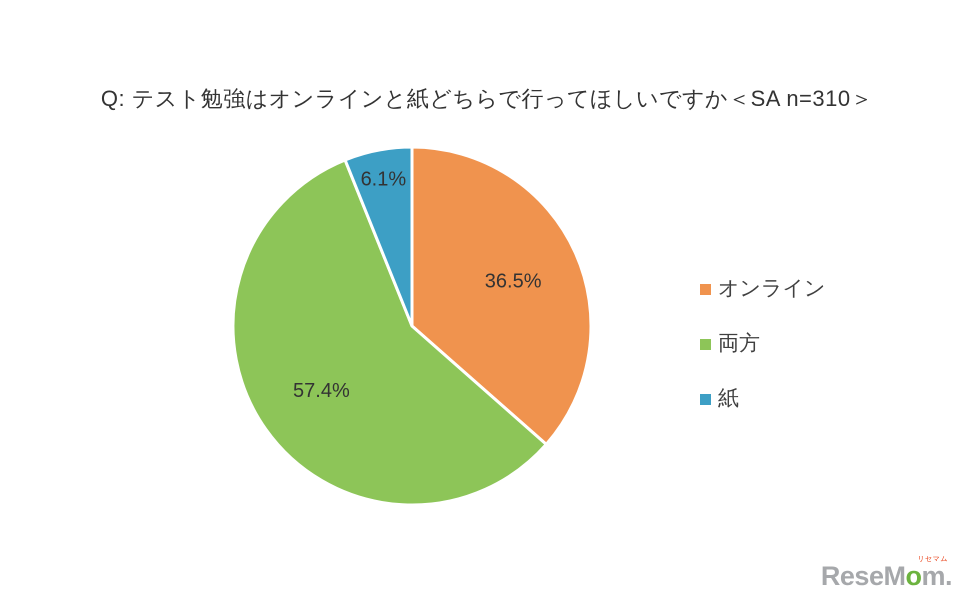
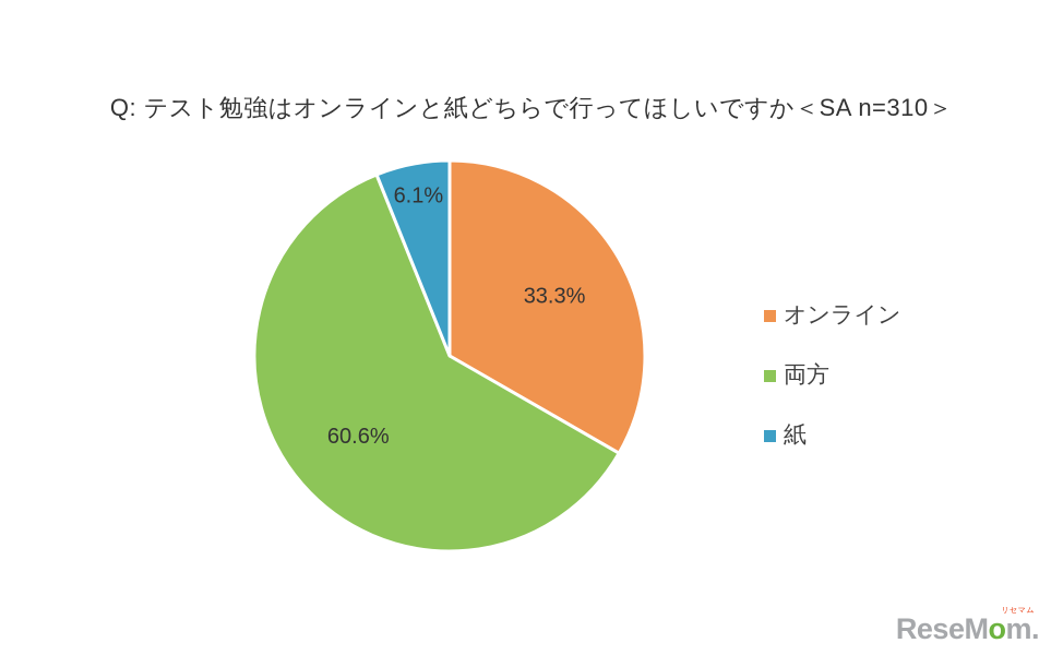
オンライン: 36.5% -> 33.3%
両方: 57.4% -> 60.6%
